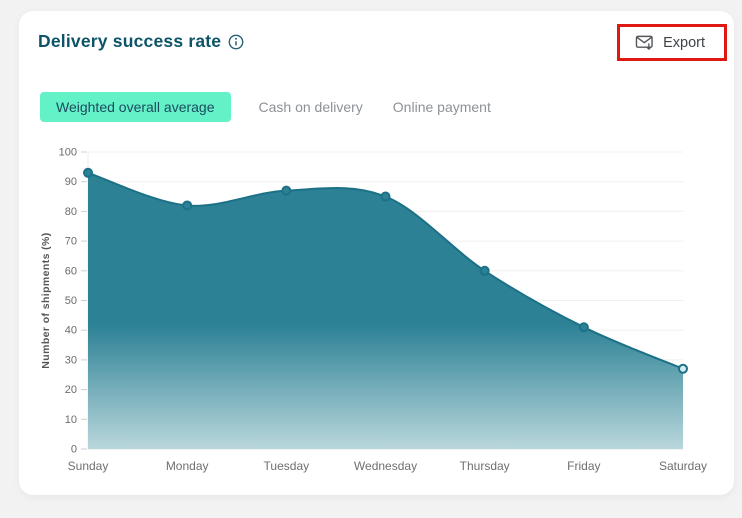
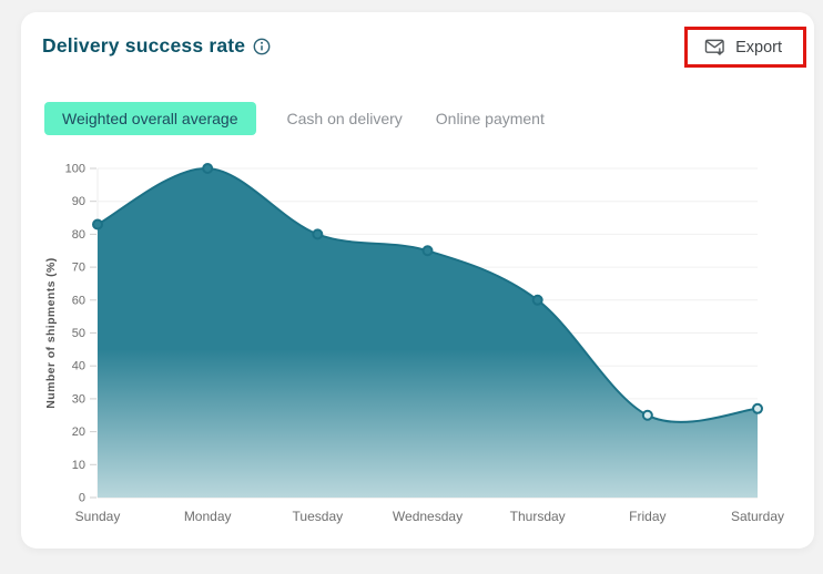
Sunday: 93 -> 83
Monday: 82 -> 100
Tuesday: 87 -> 80
Wednesday: 85 -> 75
Friday: 41 -> 25
